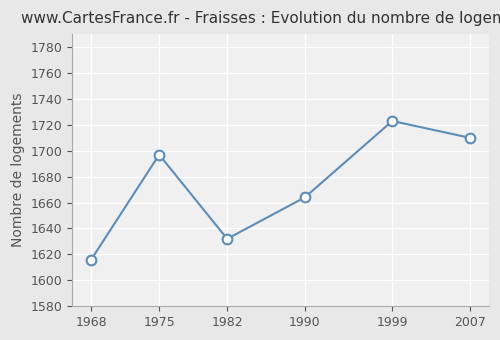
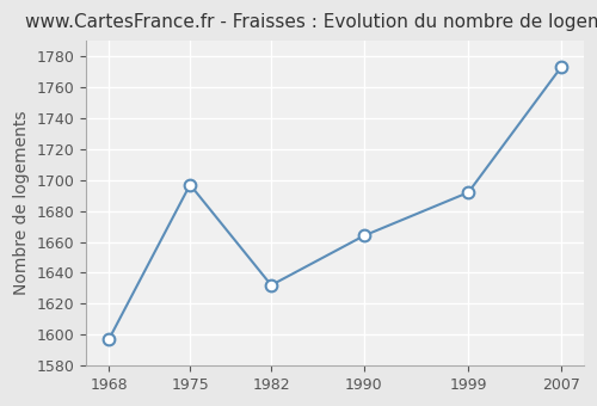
1968: 1616 -> 1597
1999: 1723 -> 1692
2007: 1710 -> 1773
